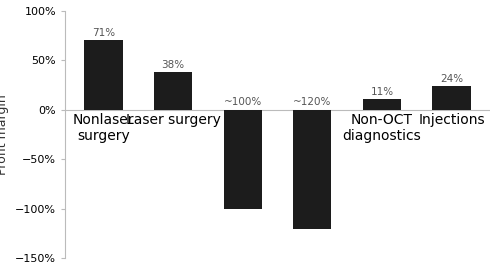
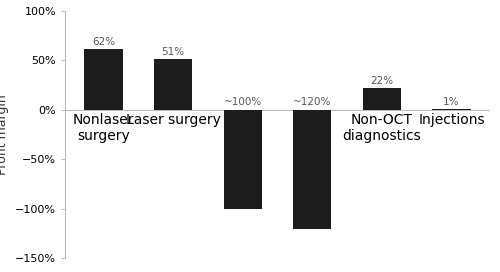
Nonlaser surgery: 71% -> 62%
Laser surgery: 38% -> 51%
Non-OCT diagnostics: 11% -> 22%
Injections: 24% -> 1%
